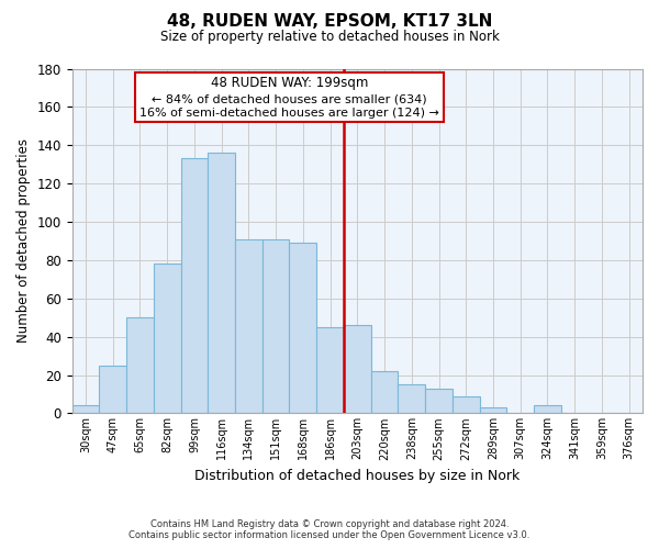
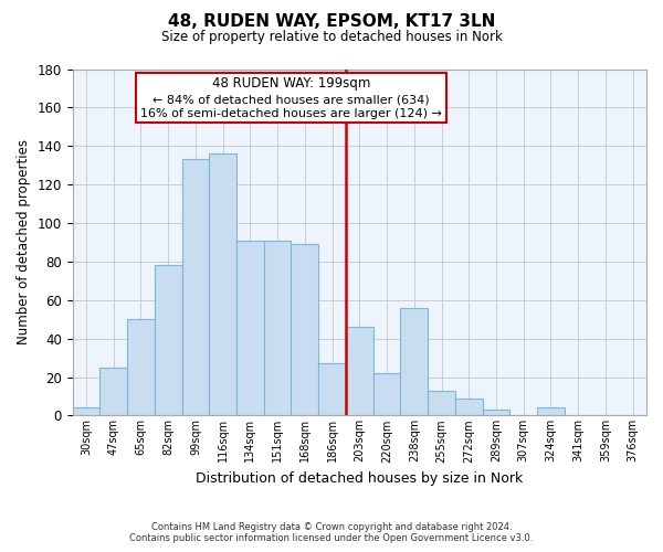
186sqm: 45 -> 27
238sqm: 15 -> 56
